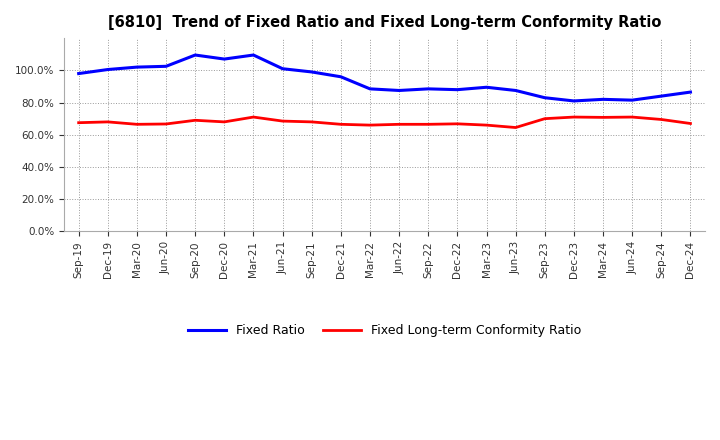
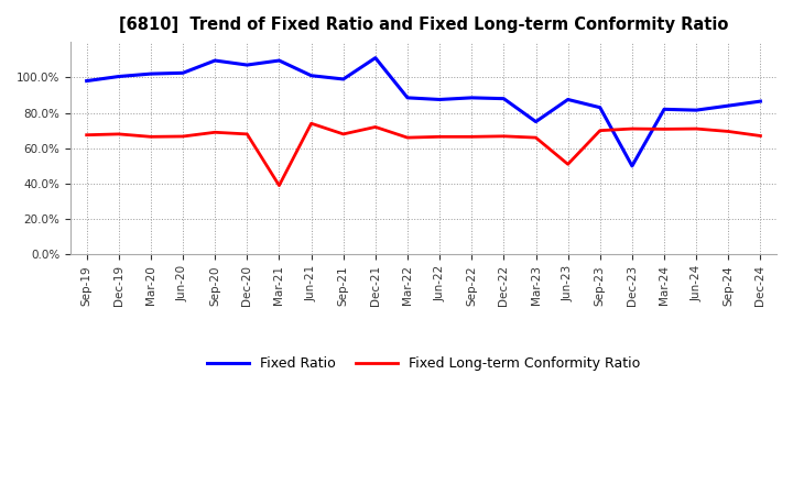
Fixed Long-term Conformity Ratio/Mar-21: 71% -> 39%
Fixed Long-term Conformity Ratio/Jun-21: 69% -> 74%
Fixed Ratio/Dec-21: 96% -> 111%
Fixed Long-term Conformity Ratio/Dec-21: 67% -> 72%
Fixed Ratio/Mar-23: 90% -> 75%
Fixed Long-term Conformity Ratio/Jun-23: 65% -> 51%
Fixed Ratio/Dec-23: 81% -> 50%
